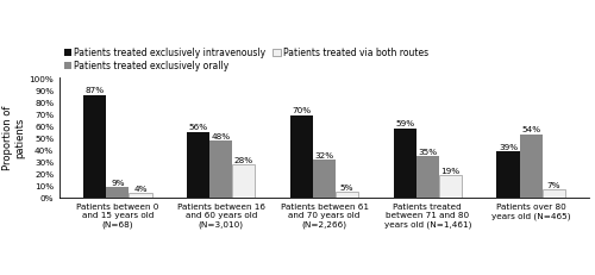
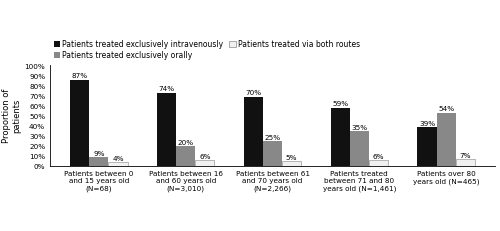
Patients treated exclusively intravenously/Patients between 16 and 60 years old (N=3,010): 56% -> 74%
Patients treated exclusively orally/Patients between 16 and 60 years old (N=3,010): 48% -> 20%
Patients treated via both routes/Patients between 16 and 60 years old (N=3,010): 28% -> 6%
Patients treated exclusively orally/Patients between 61 and 70 years old (N=2,266): 32% -> 25%
Patients treated via both routes/Patients treated between 71 and 80 years old (N=1,461): 19% -> 6%
